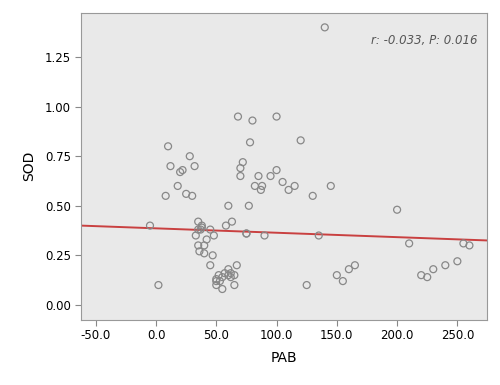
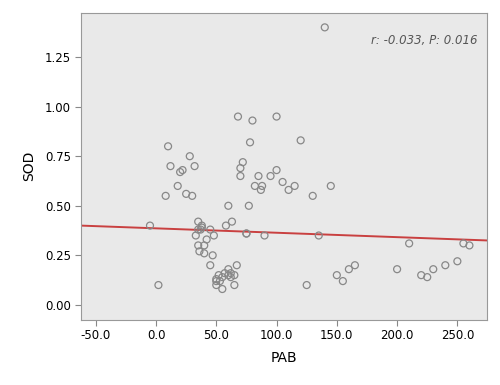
200.0: 0.48 -> 0.18
